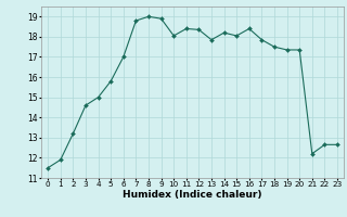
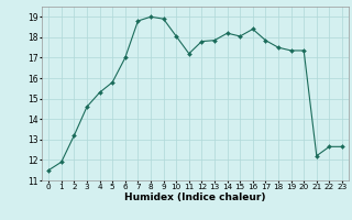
4: 15.0 -> 15.3
11: 18.4 -> 17.2
12: 18.4 -> 17.8
